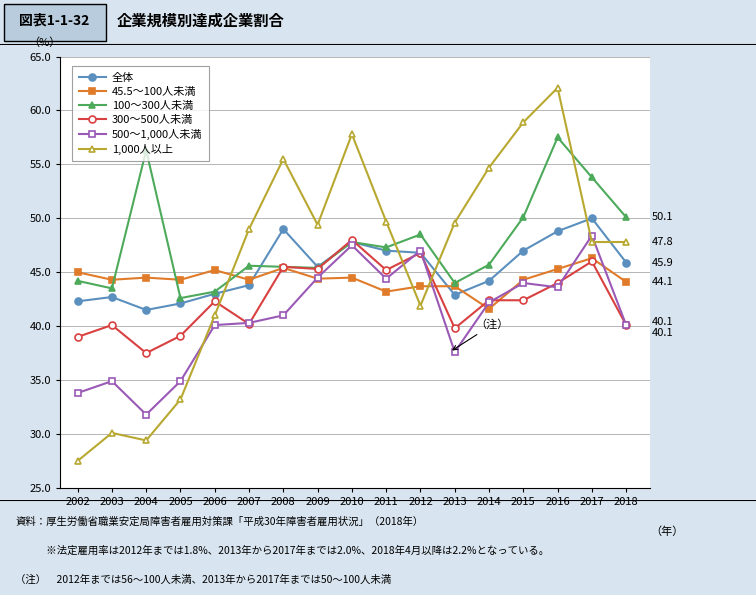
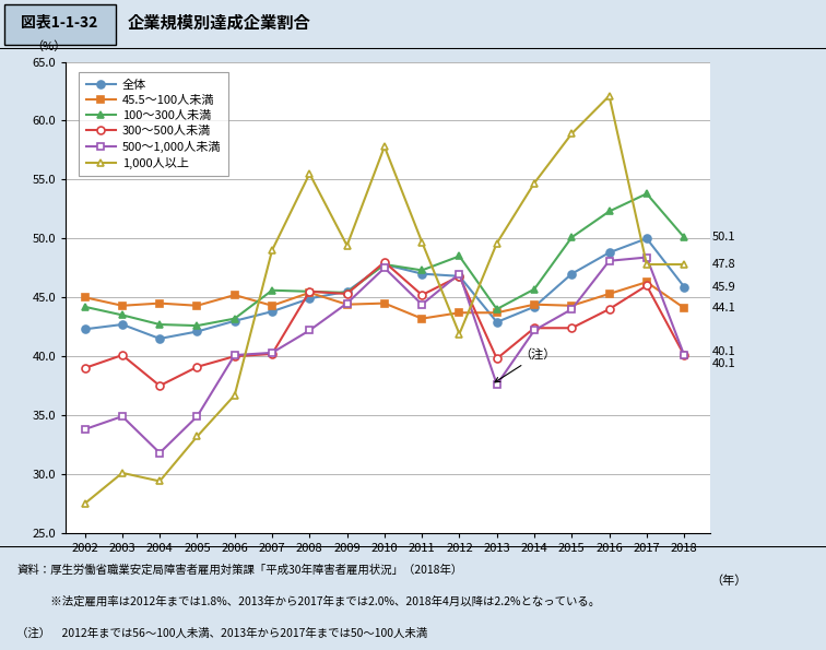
100～300人未満/2004: 56.3 -> 42.7
300～500人未満/2006: 42.3 -> 40.0
1,000人以上/2006: 41.0 -> 36.7
全体/2008: 49.0 -> 44.9
500～1,000人未満/2008: 41.0 -> 42.2
45.5～100人未満/2014: 41.6 -> 44.4
100～300人未満/2016: 57.5 -> 52.3
500～1,000人未満/2016: 43.6 -> 48.1
